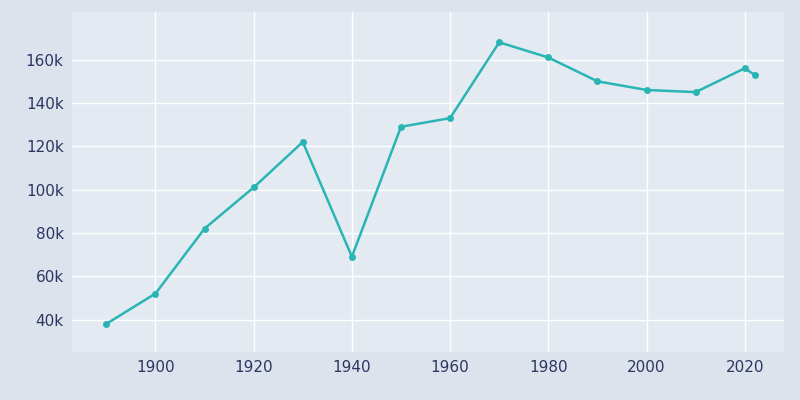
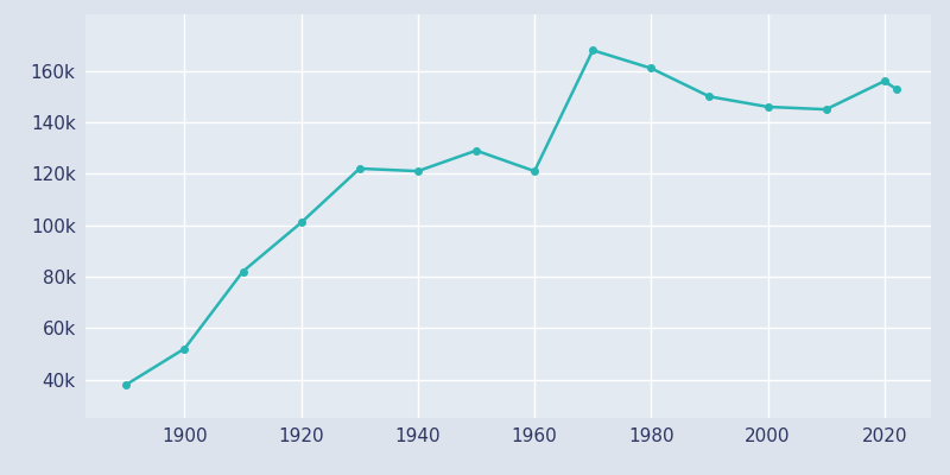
1940: 69k -> 121k
1960: 133k -> 121k
